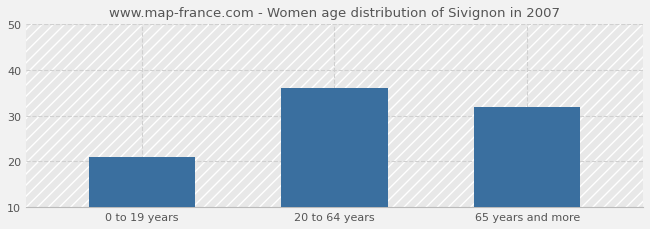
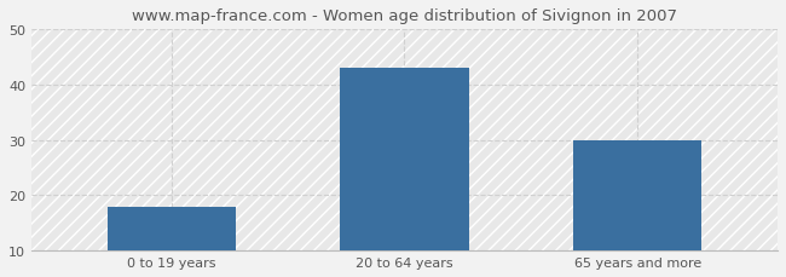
0 to 19 years: 21 -> 18
20 to 64 years: 36 -> 43
65 years and more: 32 -> 30
